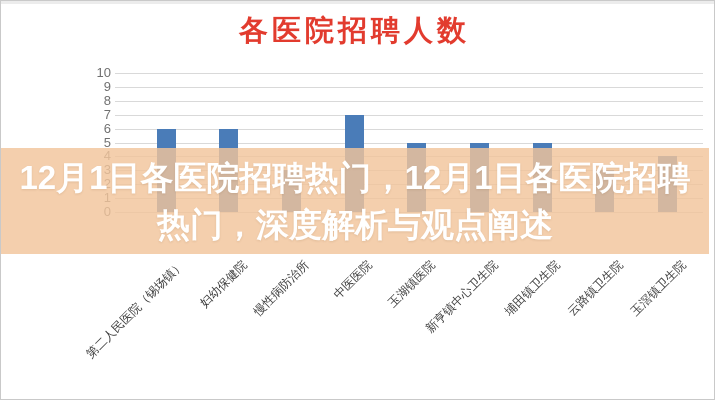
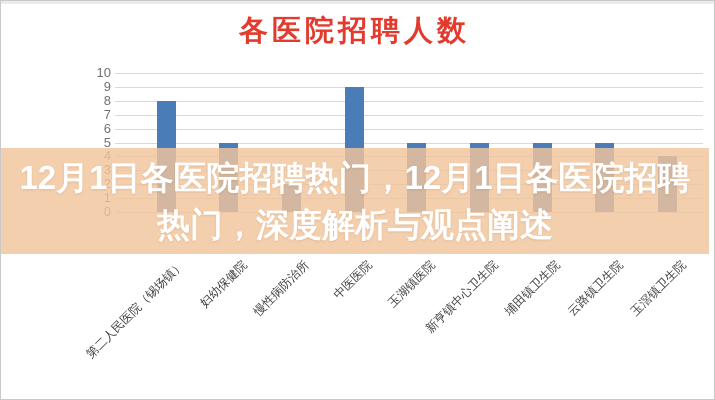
第二人民医院（锡场镇）: 6 -> 8
妇幼保健院: 6 -> 5
慢性病防治所: 3 -> 2
中医医院: 7 -> 9
云路镇卫生院: 3 -> 5
